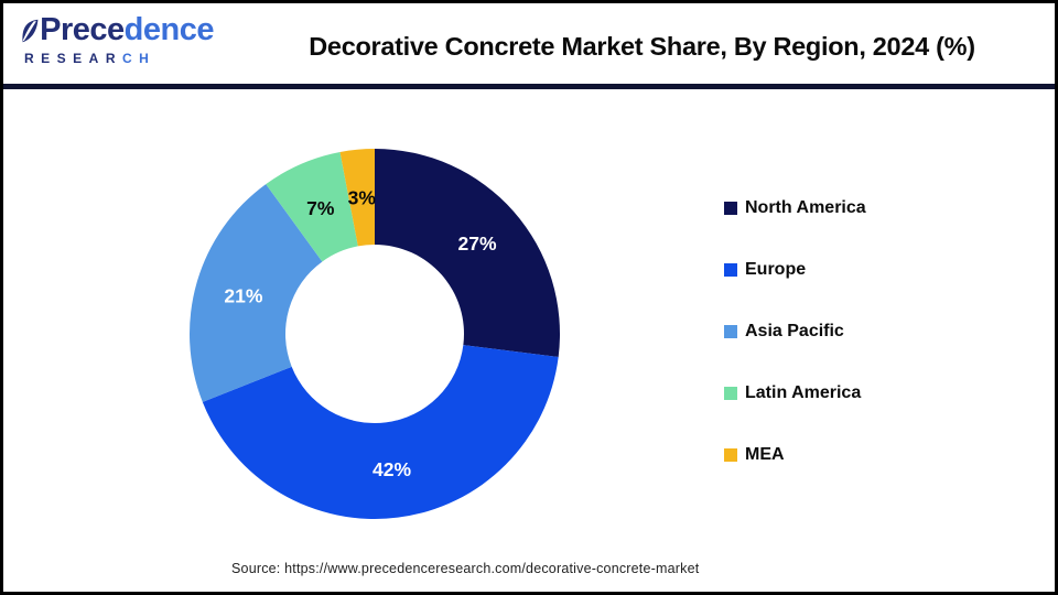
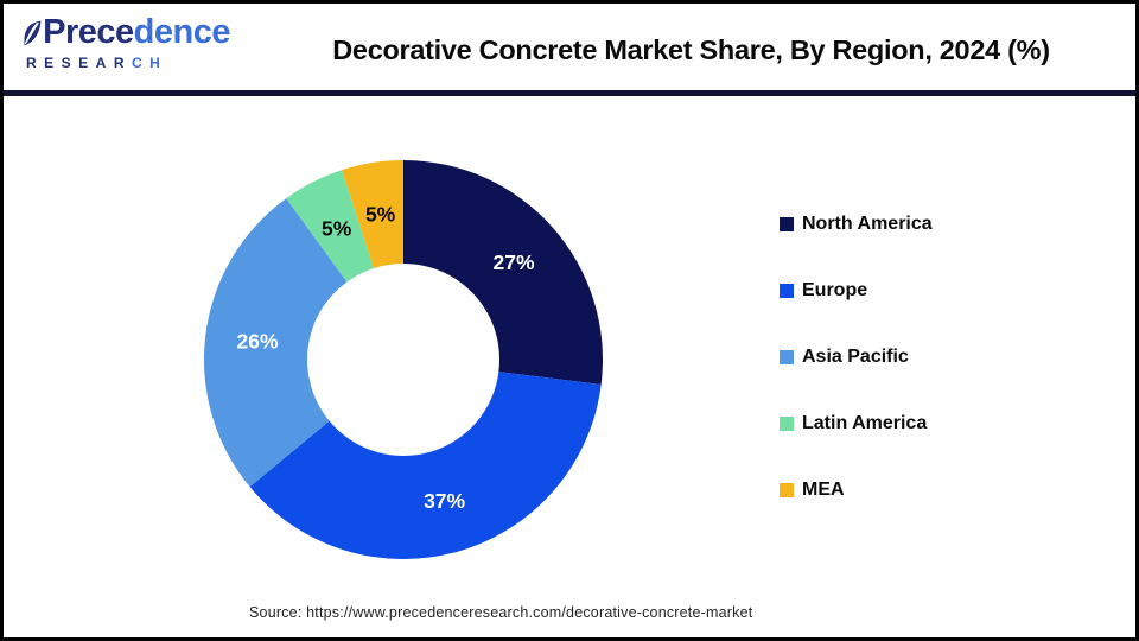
Europe: 42% -> 37%
Asia Pacific: 21% -> 26%
Latin America: 7% -> 5%
MEA: 3% -> 5%
